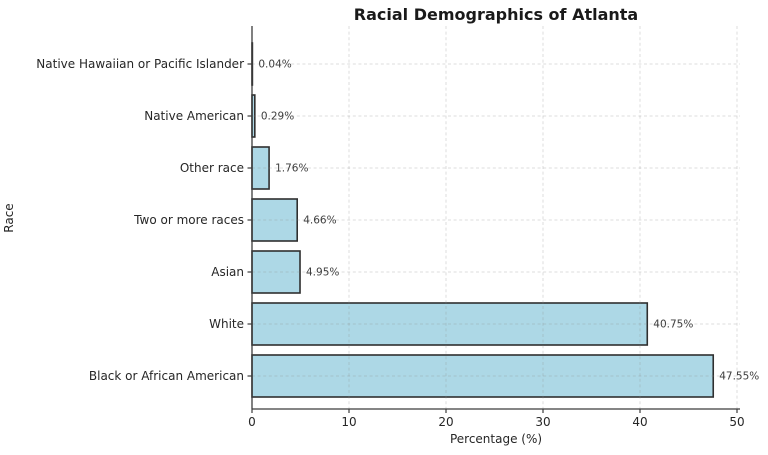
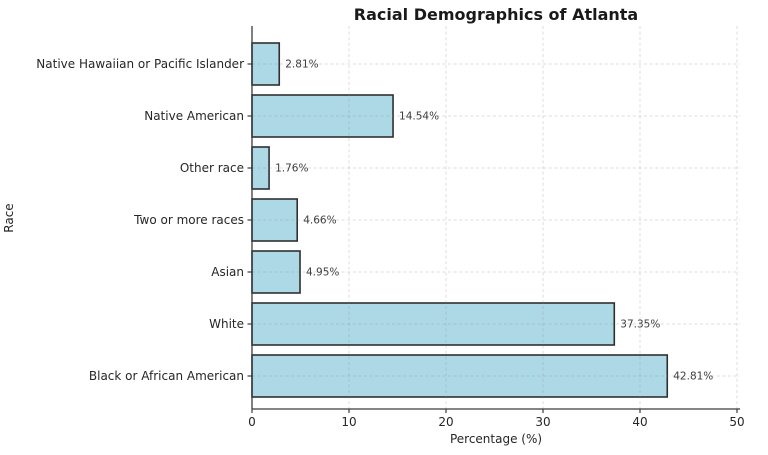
Native Hawaiian or Pacific Islander: 0.04% -> 2.81%
Native American: 0.29% -> 14.54%
White: 40.75% -> 37.35%
Black or African American: 47.55% -> 42.81%
